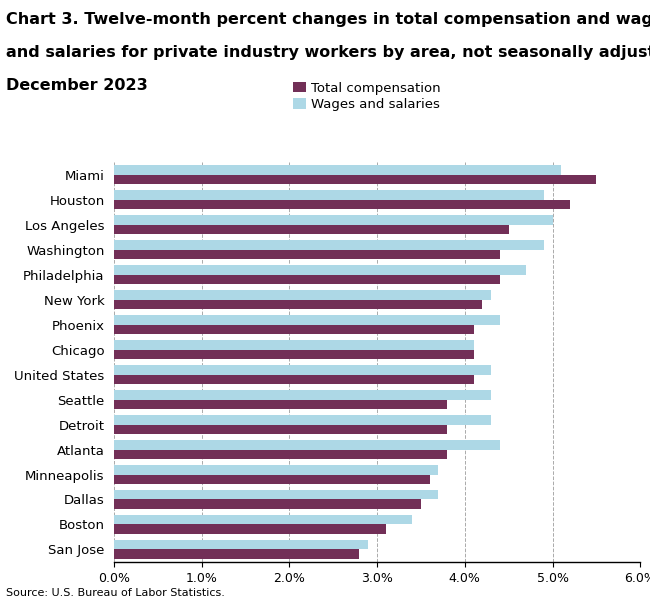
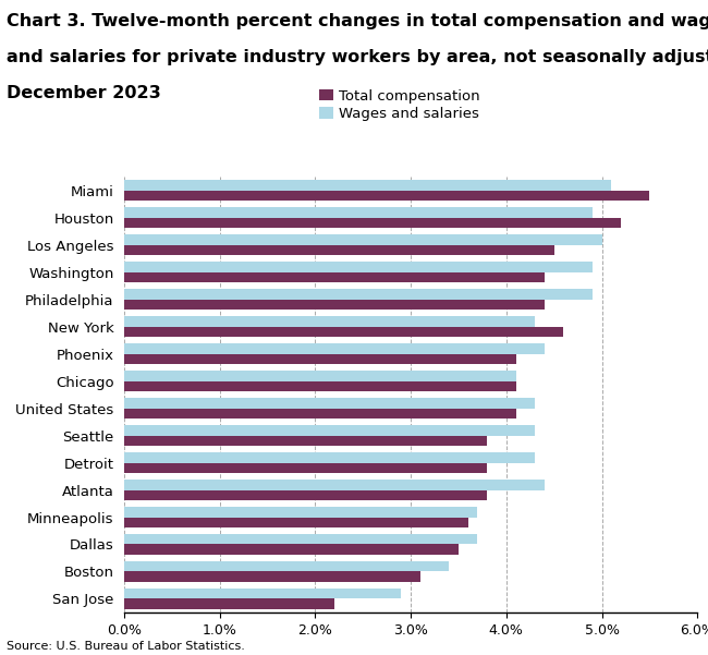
Wages and salaries/Philadelphia: 4.7% -> 4.9%
Total compensation/New York: 4.2% -> 4.6%
Total compensation/San Jose: 2.8% -> 2.2%
